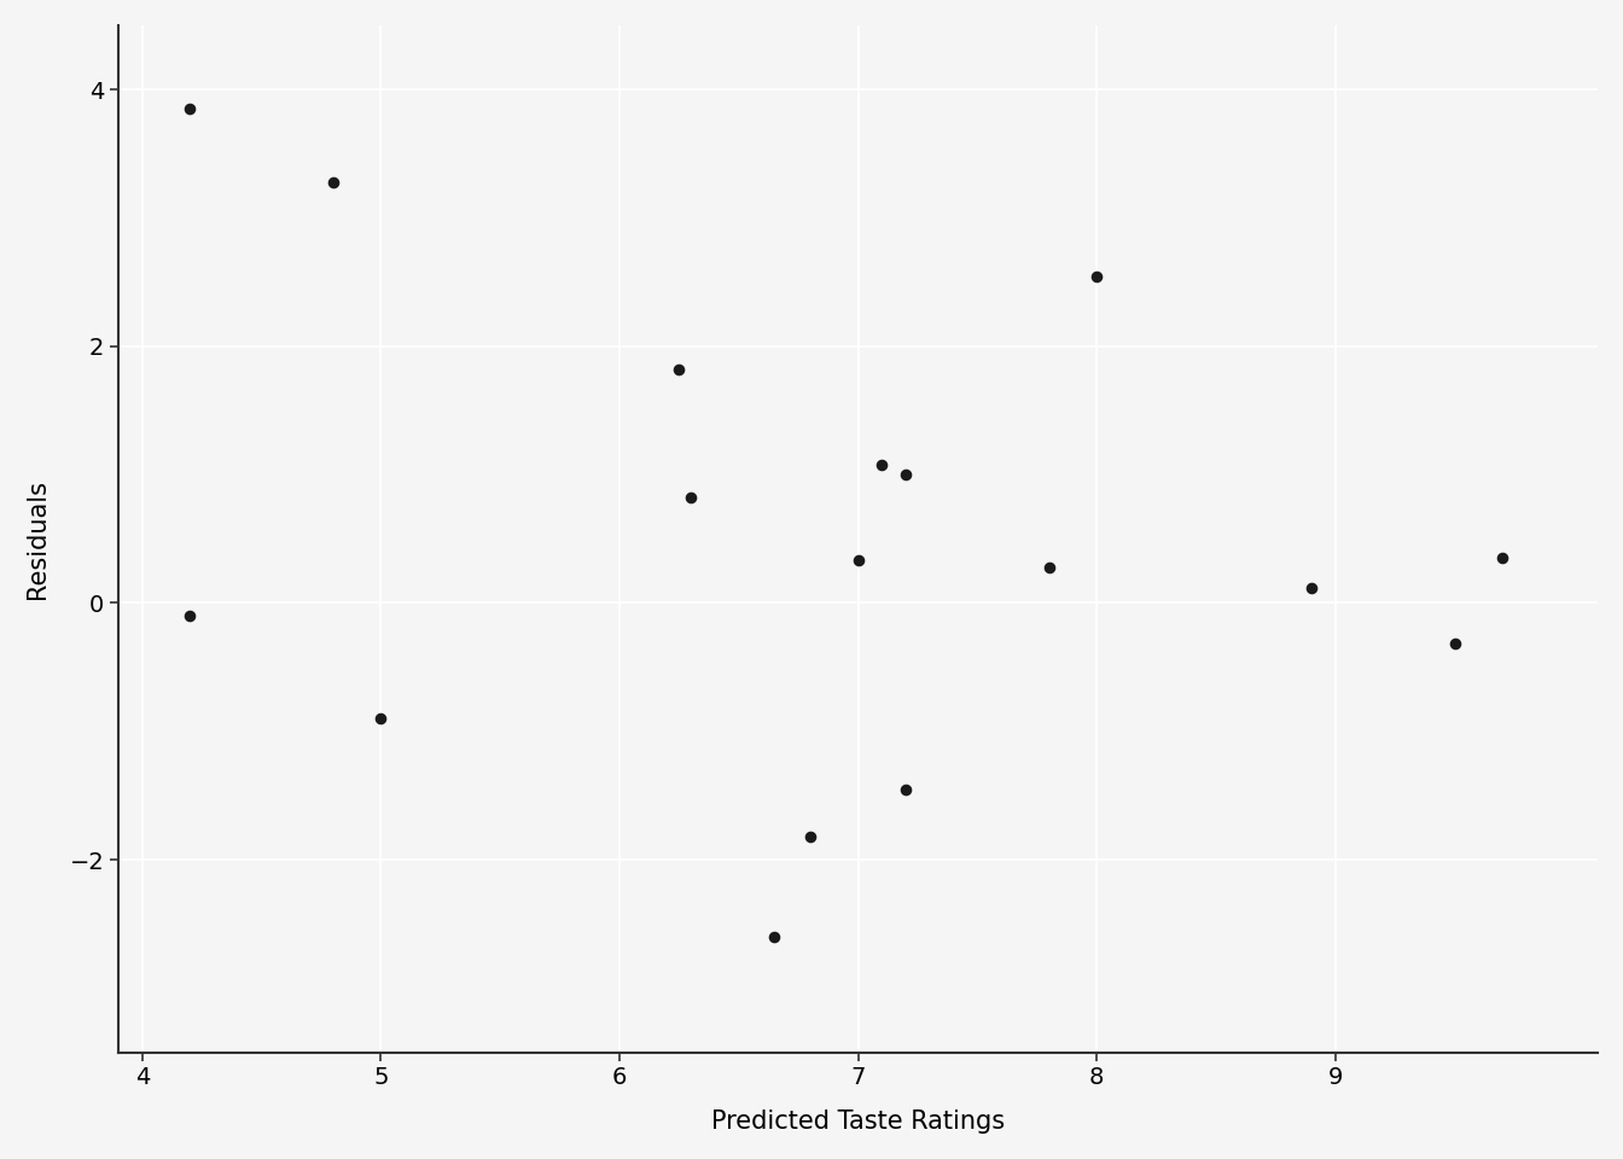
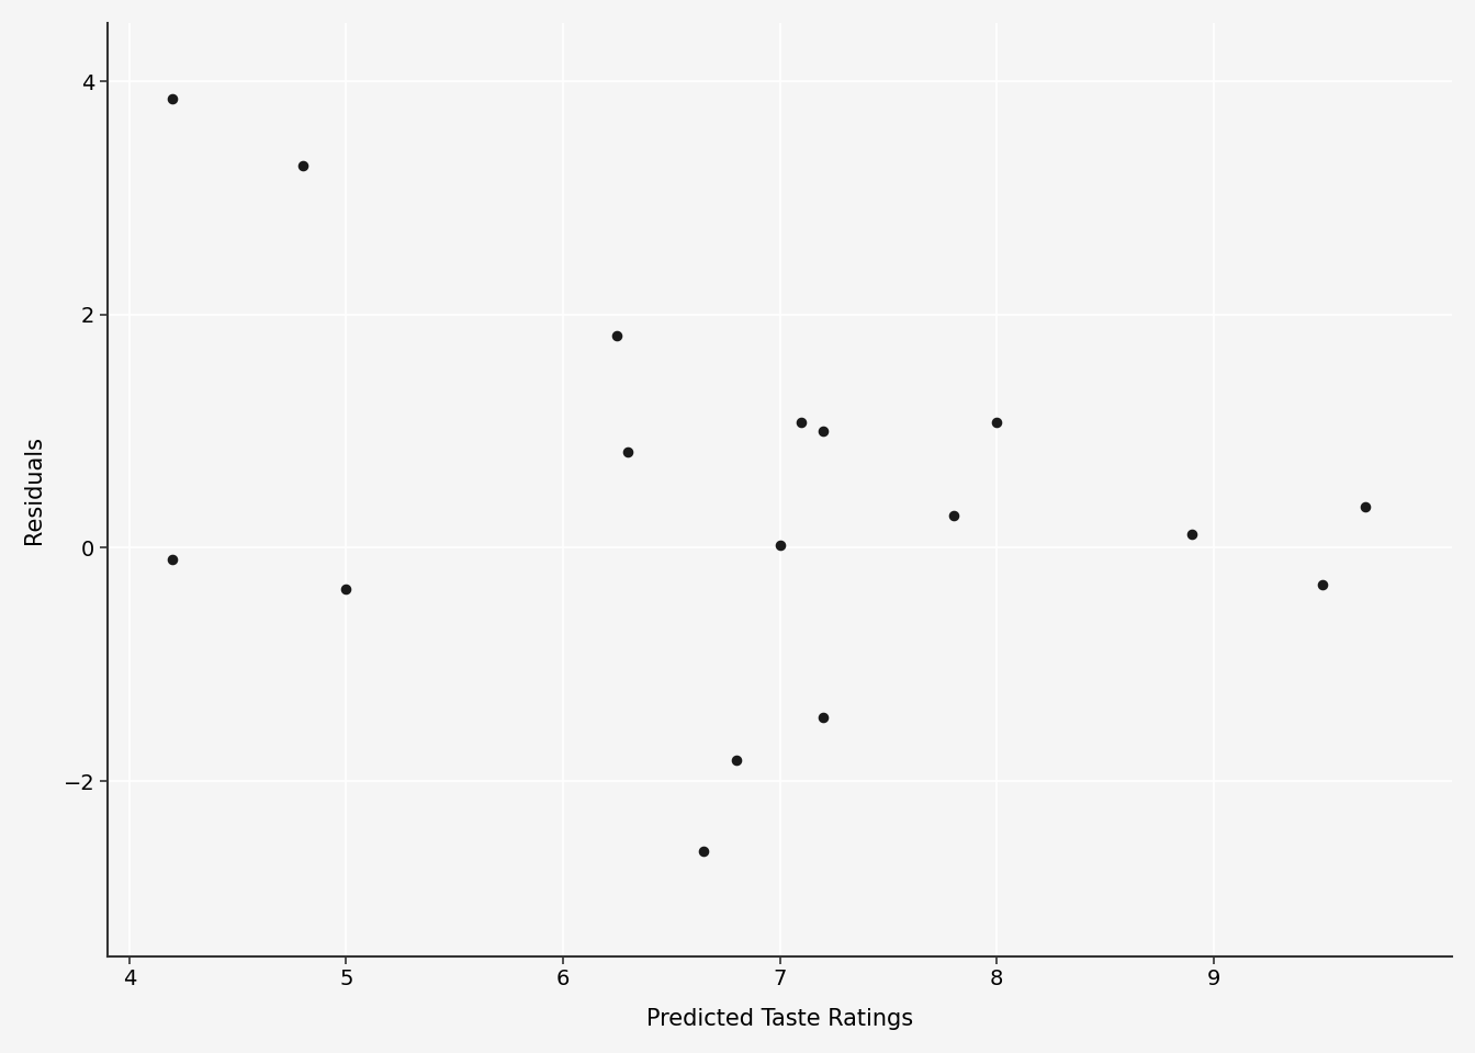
5: -0.90 -> -0.35
7: 0.33 -> 0.02
8: 2.54 -> 1.08
